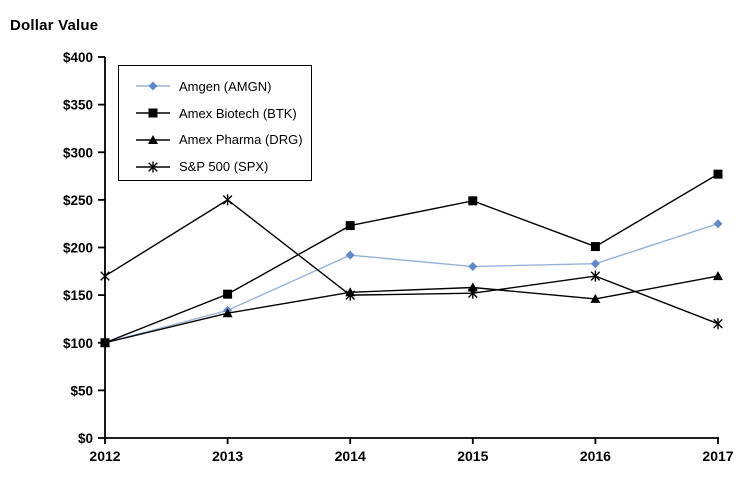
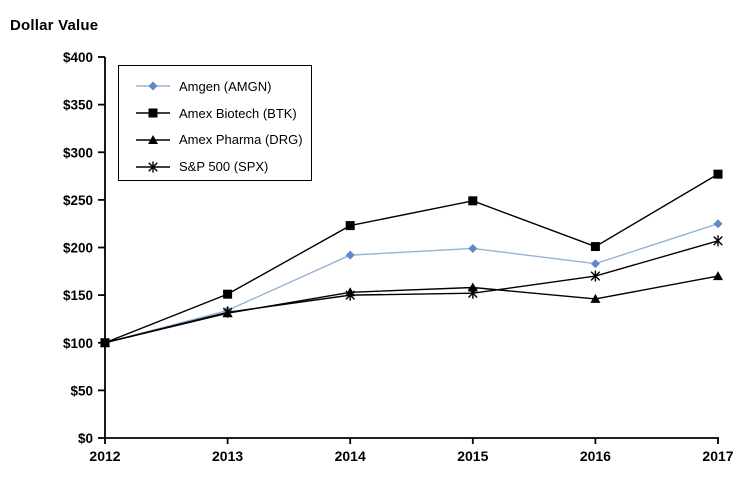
S&P 500 (SPX)/2012: $170 -> $100
S&P 500 (SPX)/2013: $250 -> $130
Amgen (AMGN)/2015: $180 -> $200
S&P 500 (SPX)/2017: $120 -> $210
